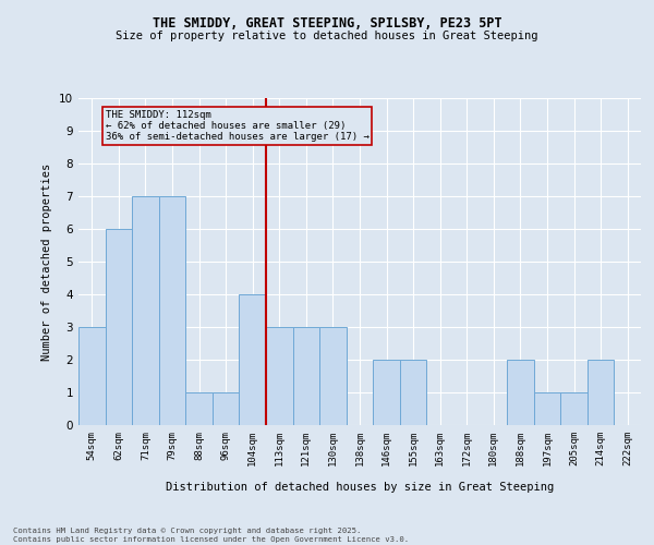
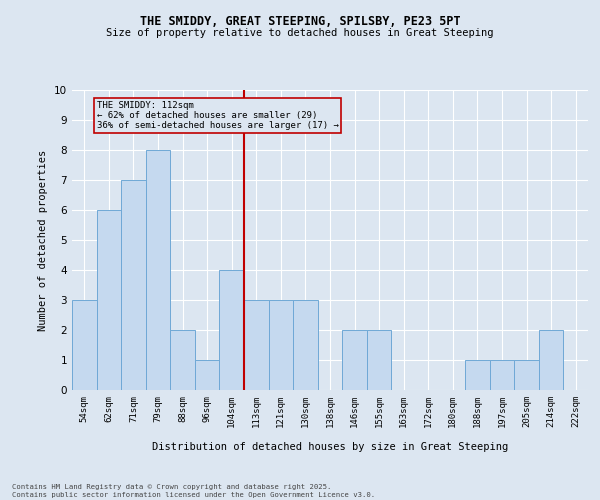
79sqm: 7 -> 8
88sqm: 1 -> 2
188sqm: 2 -> 1
